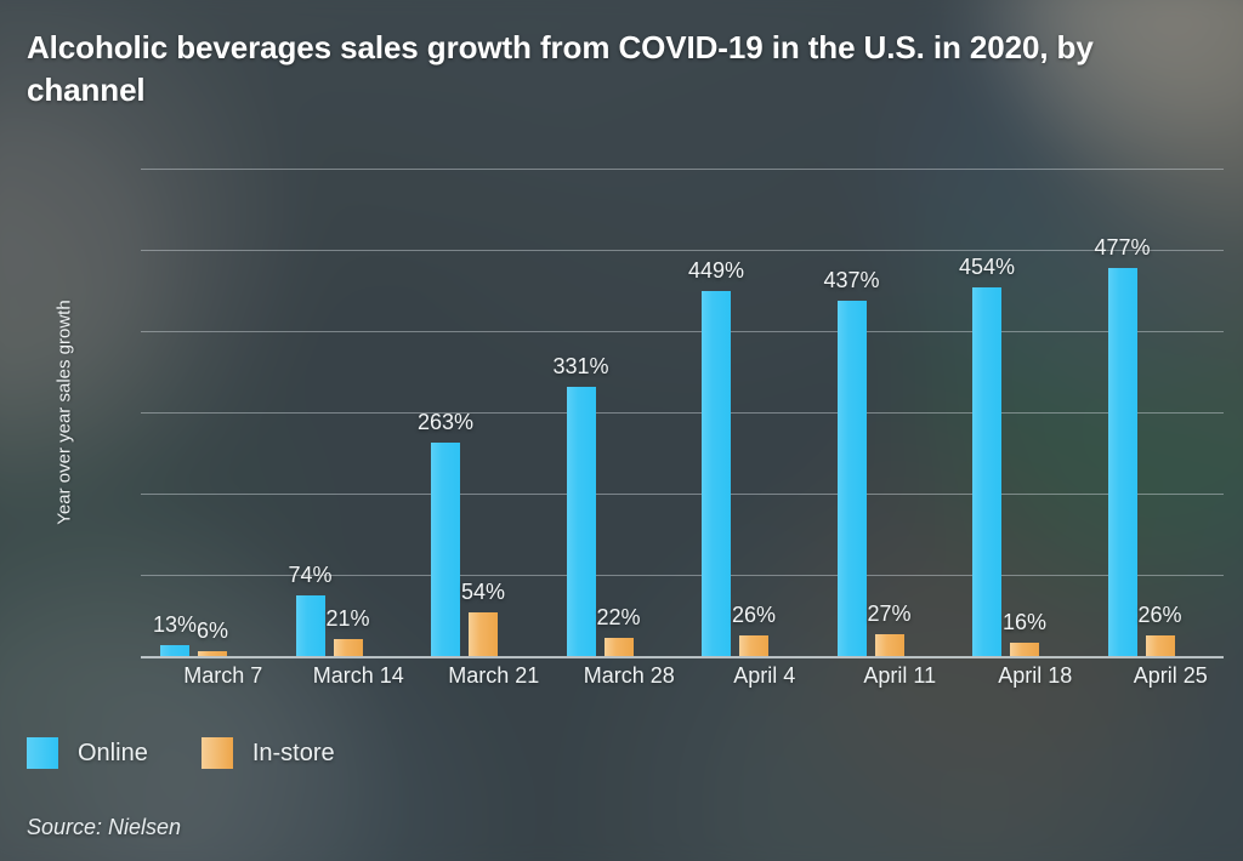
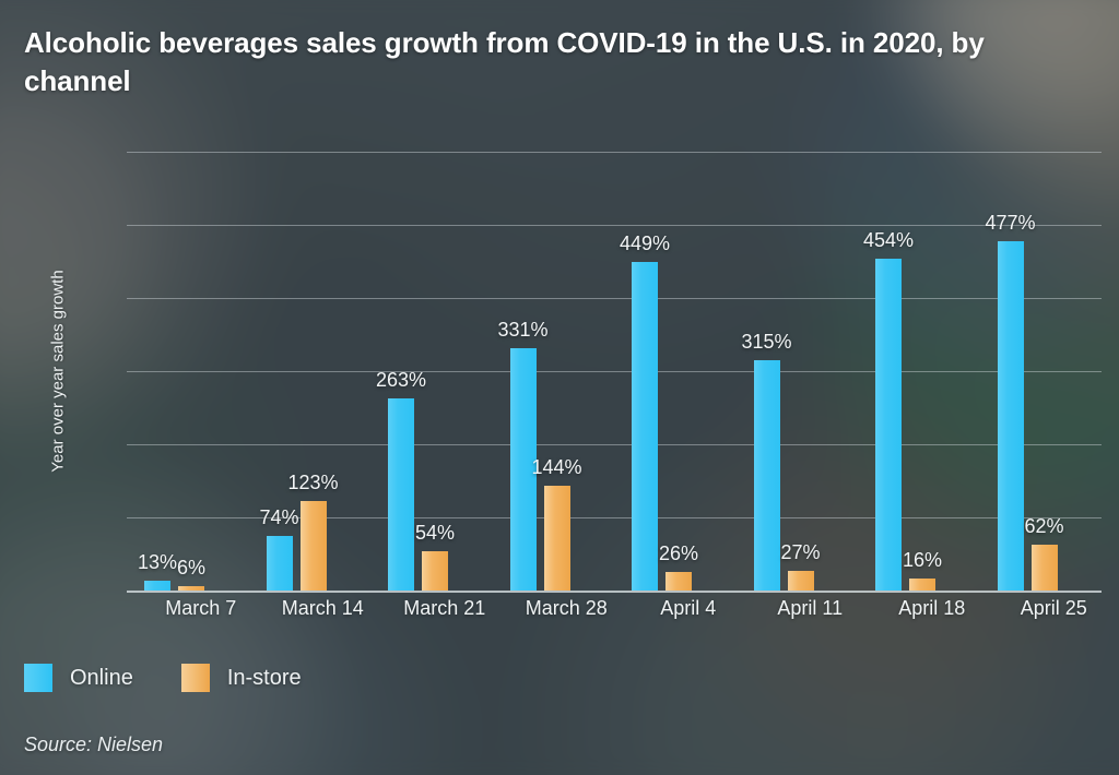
In-store/March 14: 21% -> 123%
In-store/March 28: 22% -> 144%
Online/April 11: 437% -> 315%
In-store/April 25: 26% -> 62%
